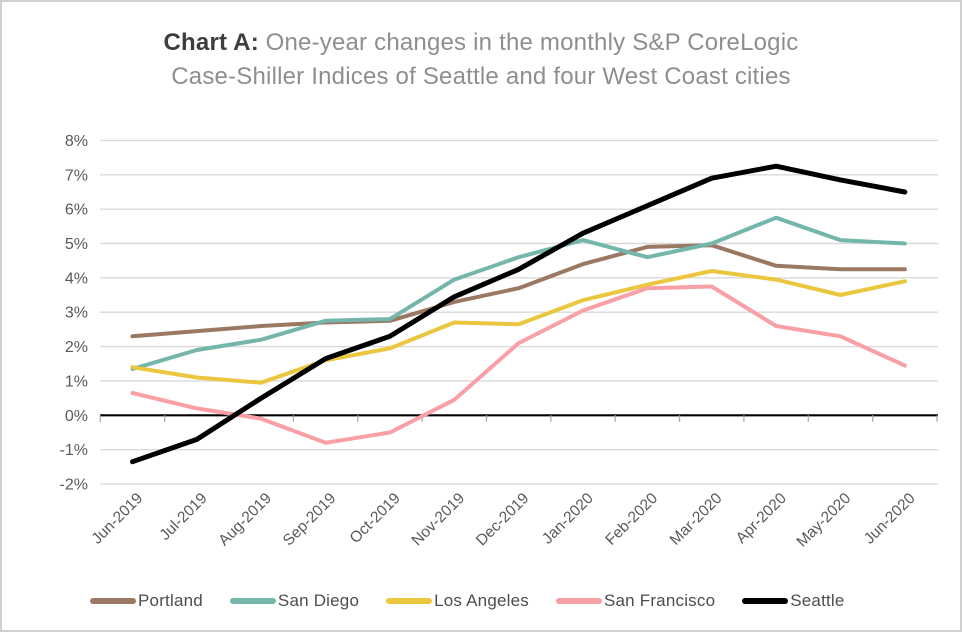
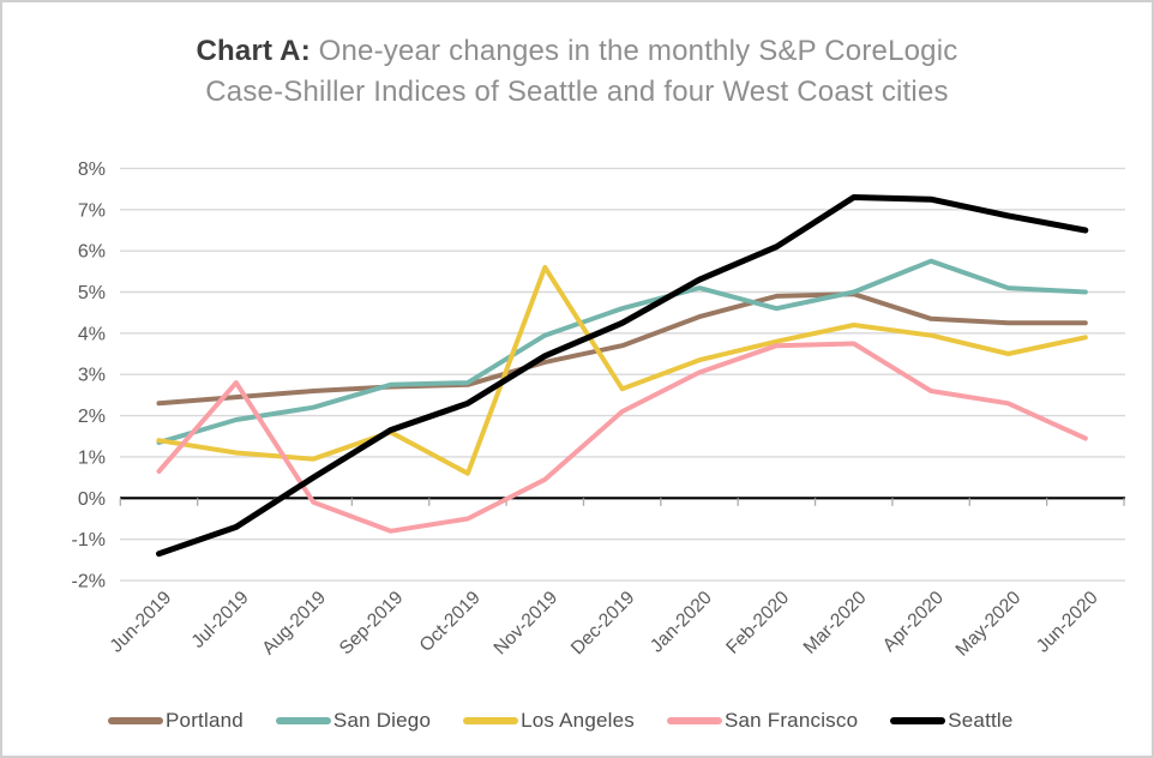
San Francisco/Jul-2019: 0.2% -> 2.8%
Los Angeles/Oct-2019: 1.9% -> 0.6%
Los Angeles/Nov-2019: 2.7% -> 5.6%
Seattle/Mar-2020: 6.9% -> 7.3%
